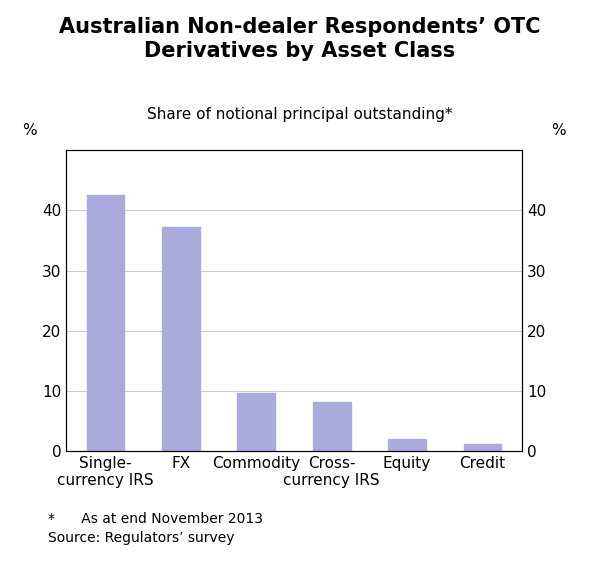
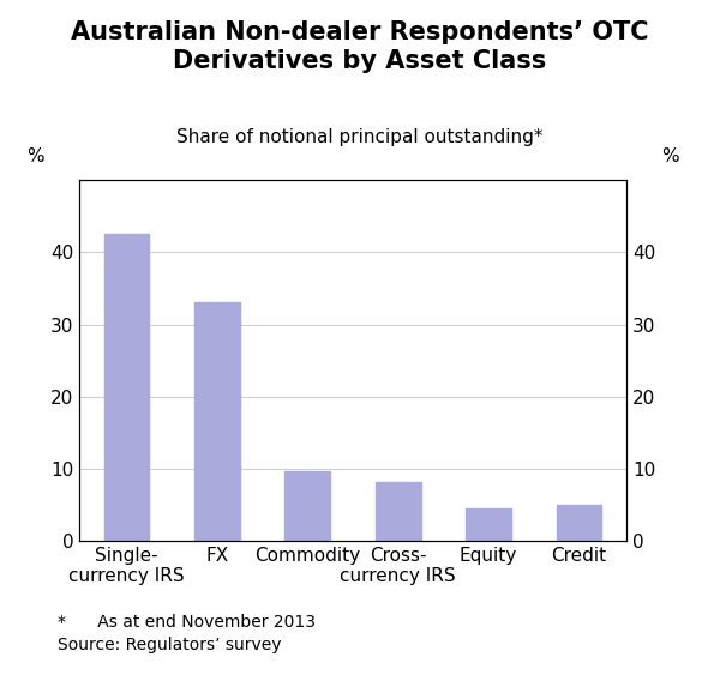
FX: 37.3 -> 33.0
Equity: 2.0 -> 4.4
Credit: 1.1 -> 5.0
